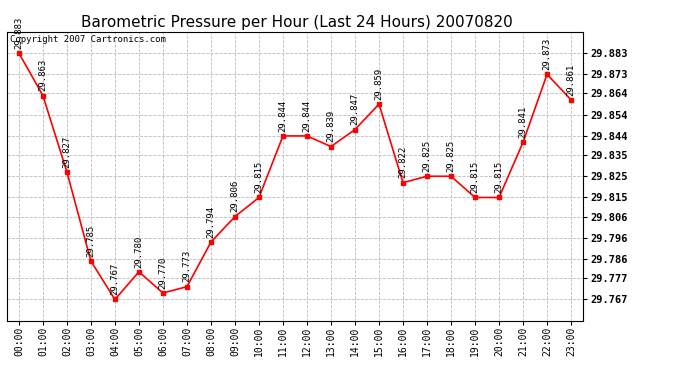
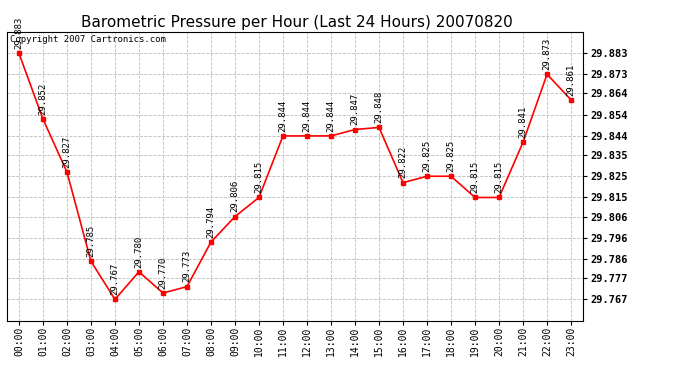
01:00: 29.863 -> 29.852
13:00: 29.839 -> 29.844
15:00: 29.859 -> 29.848
